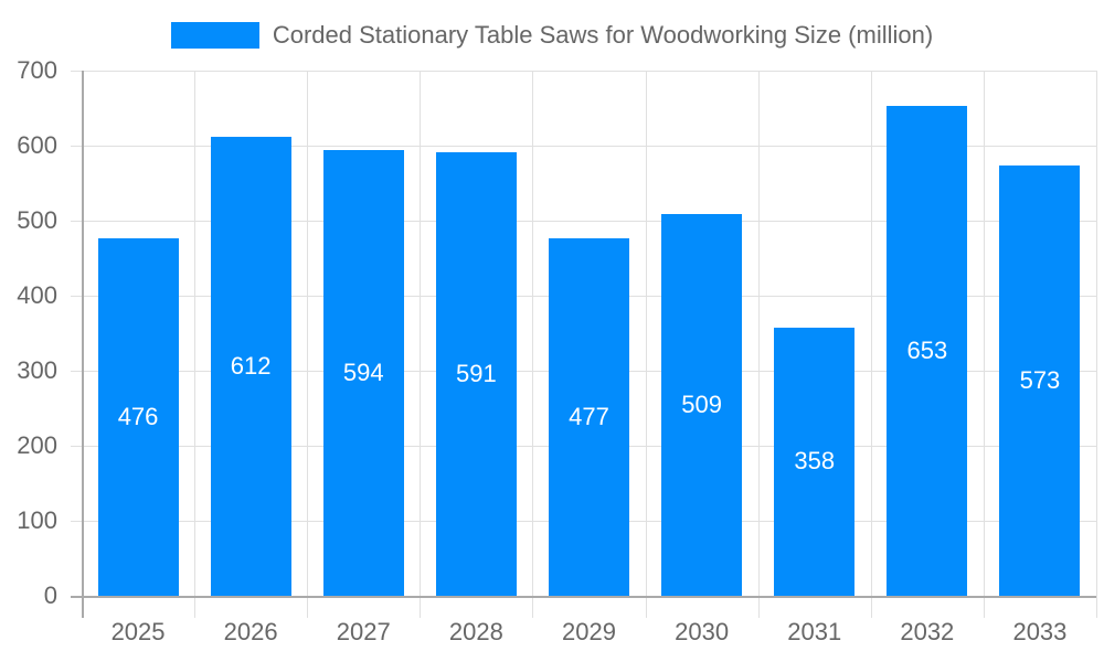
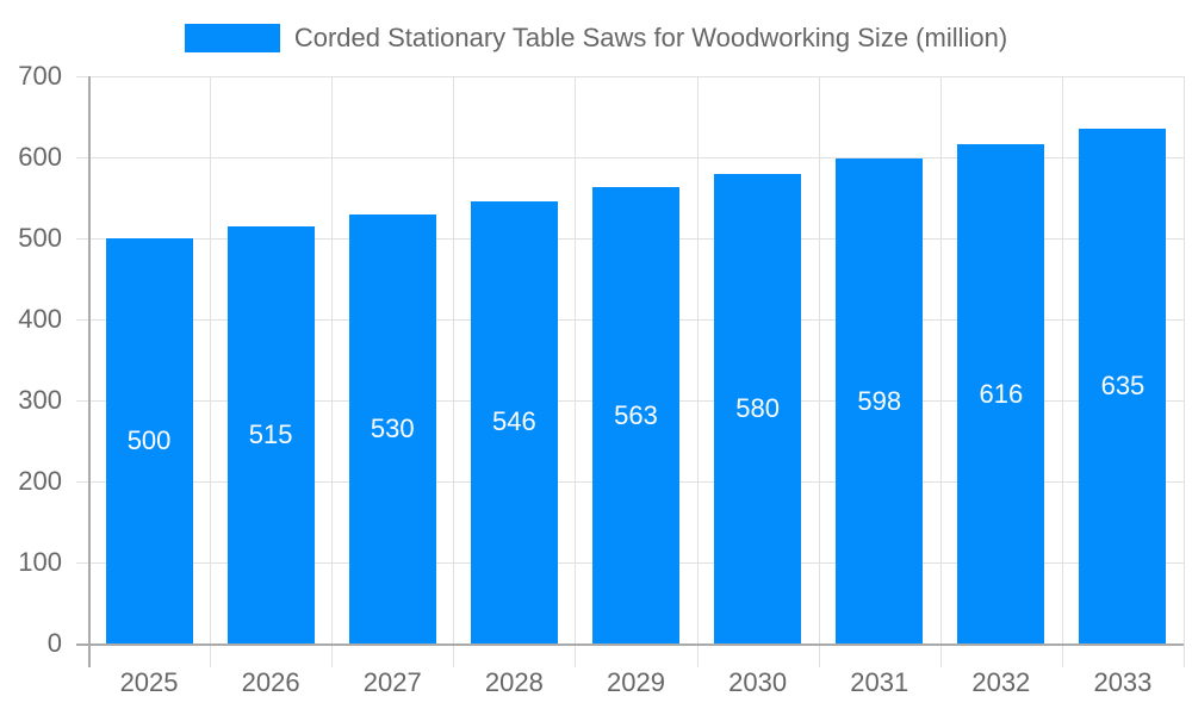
2025: 476 -> 500
2026: 612 -> 515
2027: 594 -> 530
2028: 591 -> 546
2029: 477 -> 563
2030: 509 -> 580
2031: 358 -> 598
2032: 653 -> 616
2033: 573 -> 635
